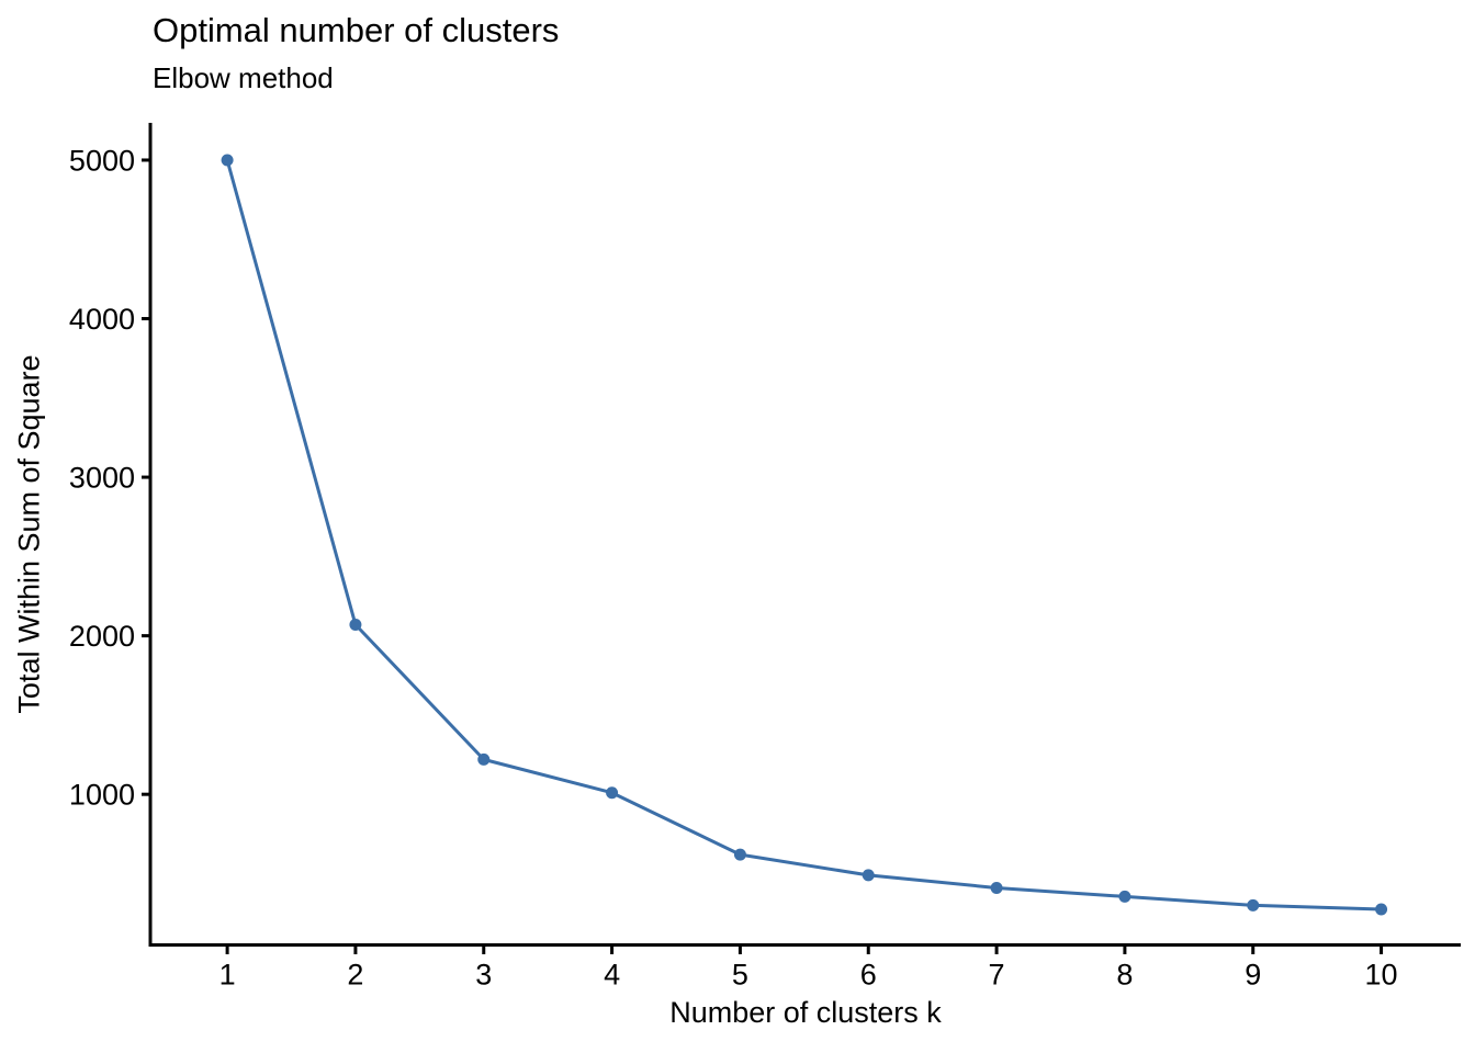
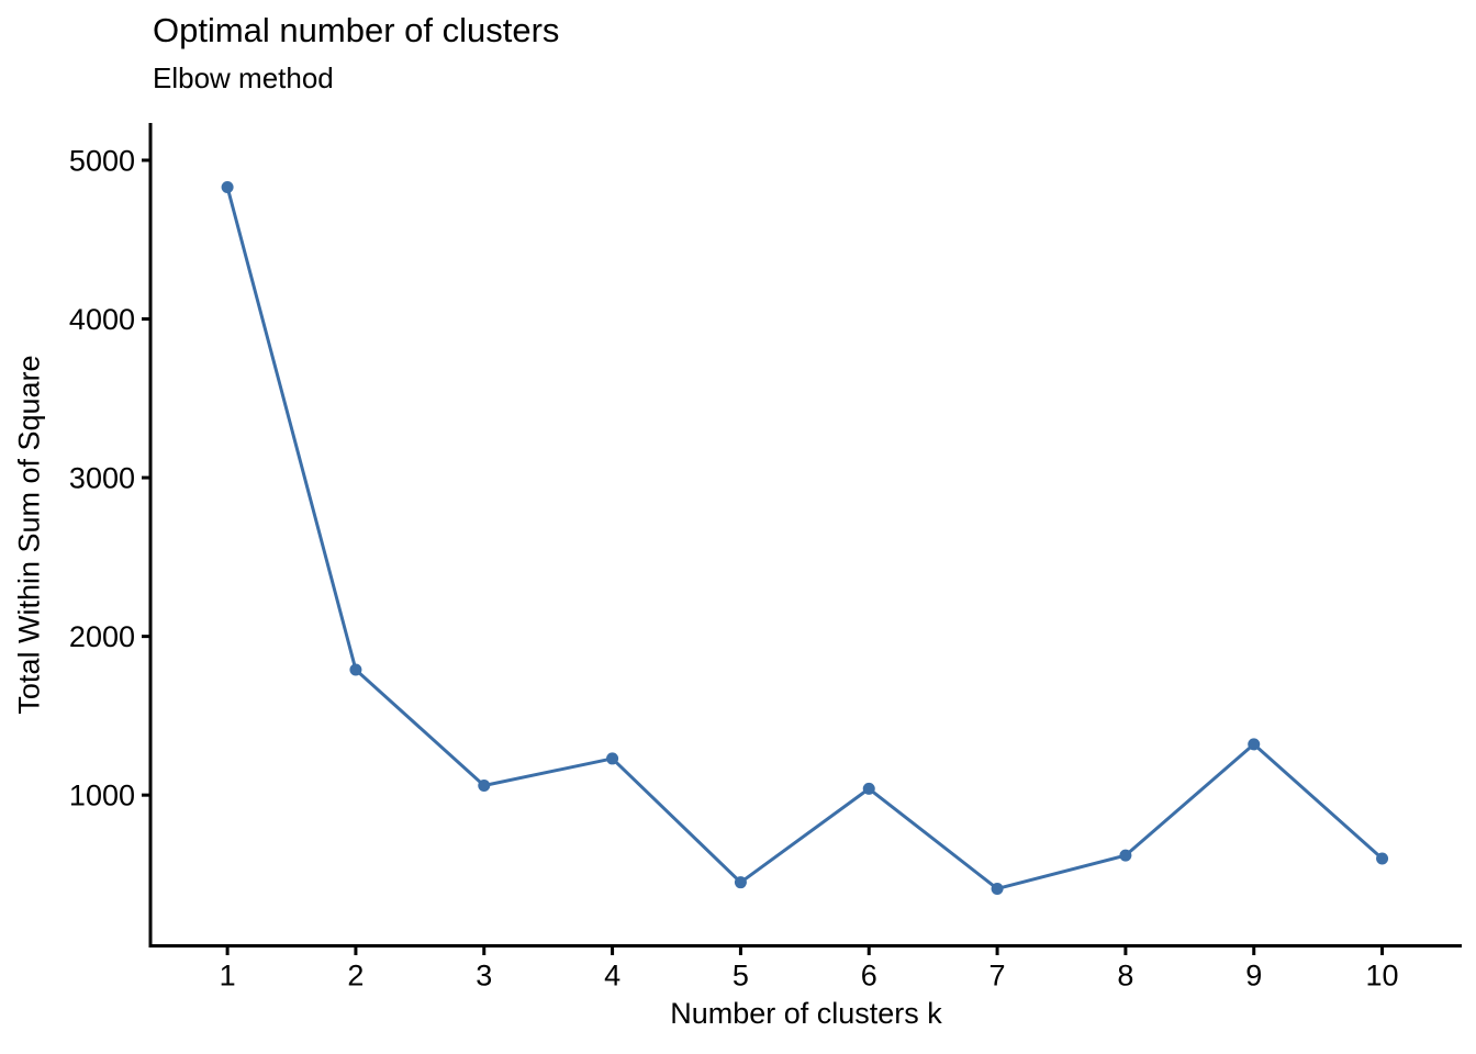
1: 5000 -> 4830
2: 2070 -> 1790
3: 1220 -> 1060
4: 1010 -> 1230
5: 620 -> 450
6: 490 -> 1040
8: 360 -> 620
9: 300 -> 1320
10: 280 -> 600
